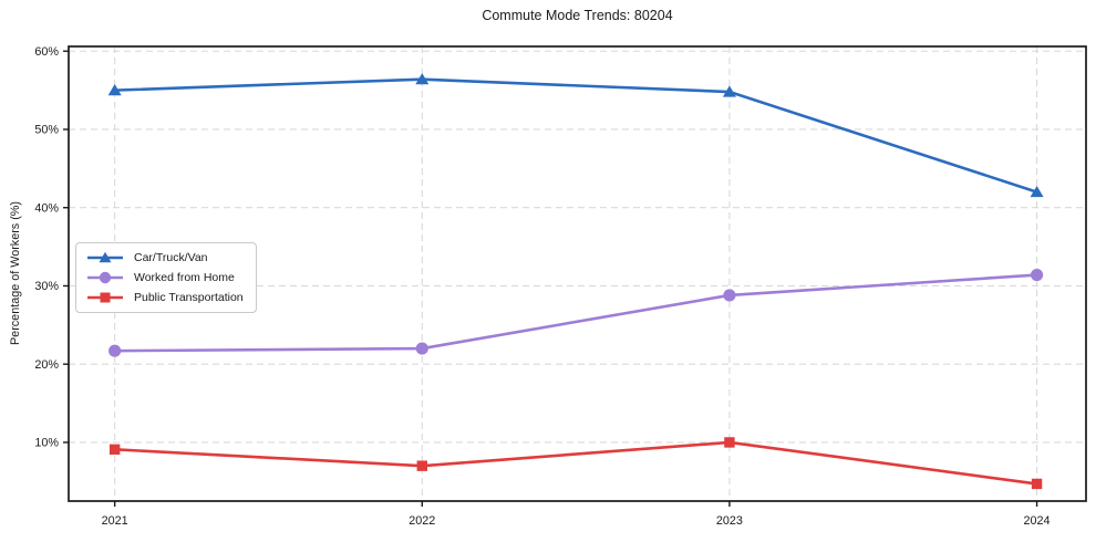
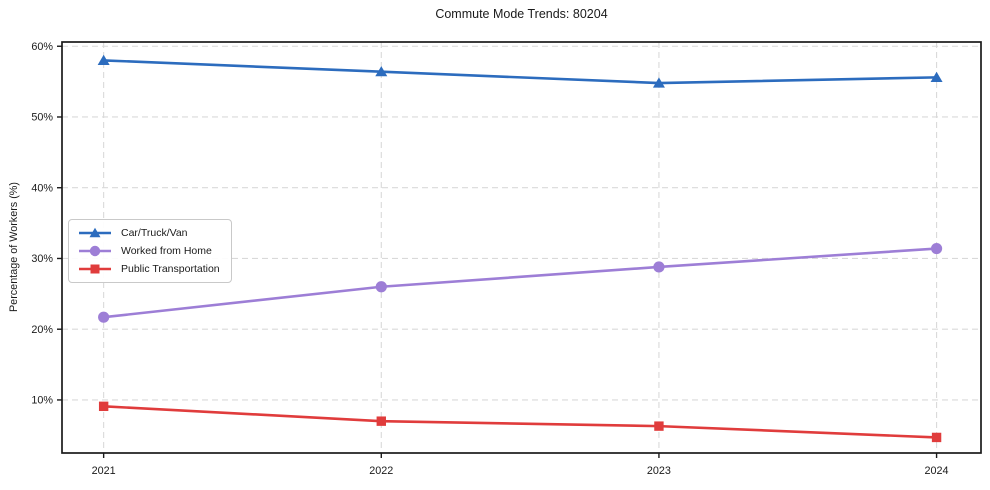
Car/Truck/Van/2021: 55% -> 58%
Worked from Home/2022: 22% -> 26%
Public Transportation/2023: 10% -> 6%
Car/Truck/Van/2024: 42% -> 56%
